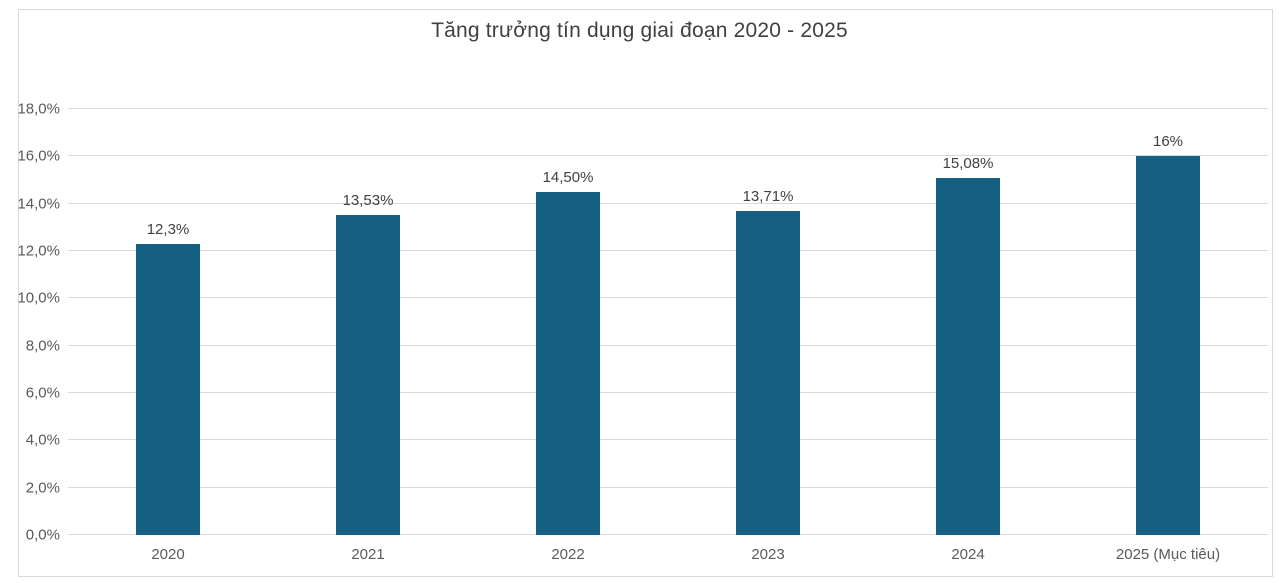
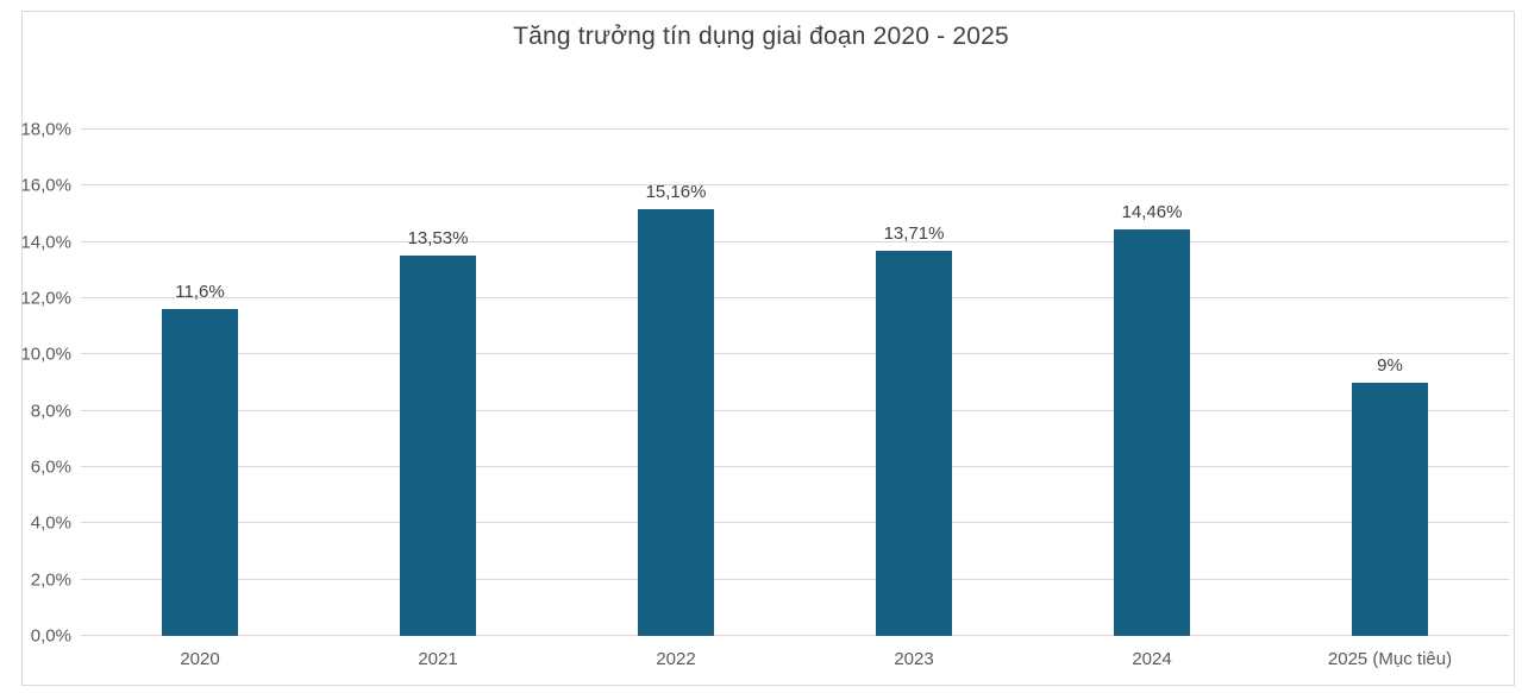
2020: 12,3% -> 11,6%
2022: 14,50% -> 15,16%
2024: 15,08% -> 14,46%
2025 (Mục tiêu): 16% -> 9%
